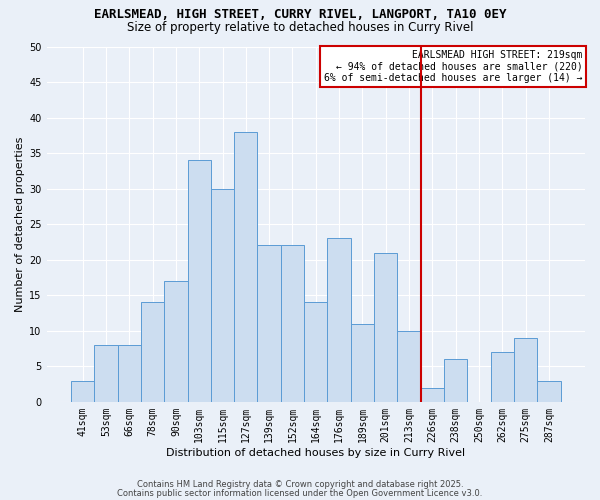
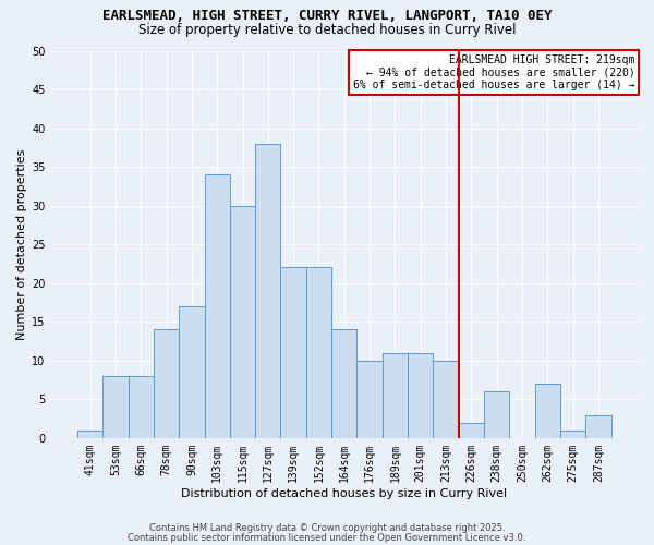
41sqm: 3 -> 1
176sqm: 23 -> 10
201sqm: 21 -> 11
275sqm: 9 -> 1
